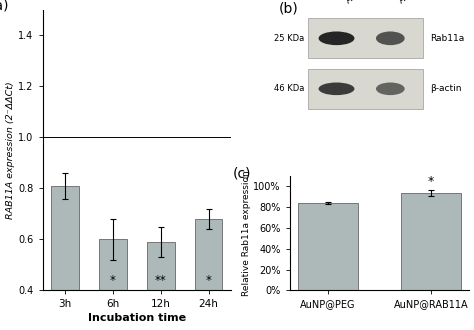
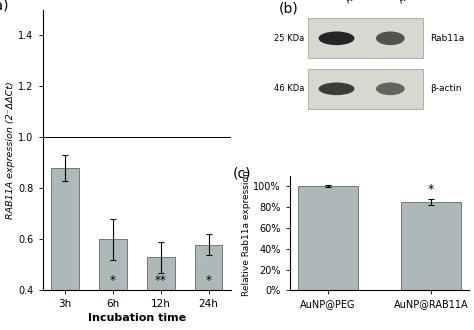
3h: 0.81 -> 0.88
12h: 0.59 -> 0.53
24h: 0.68 -> 0.58
AuNP@PEG: 84% -> 100%
AuNP@RAB11A: 93% -> 85%
